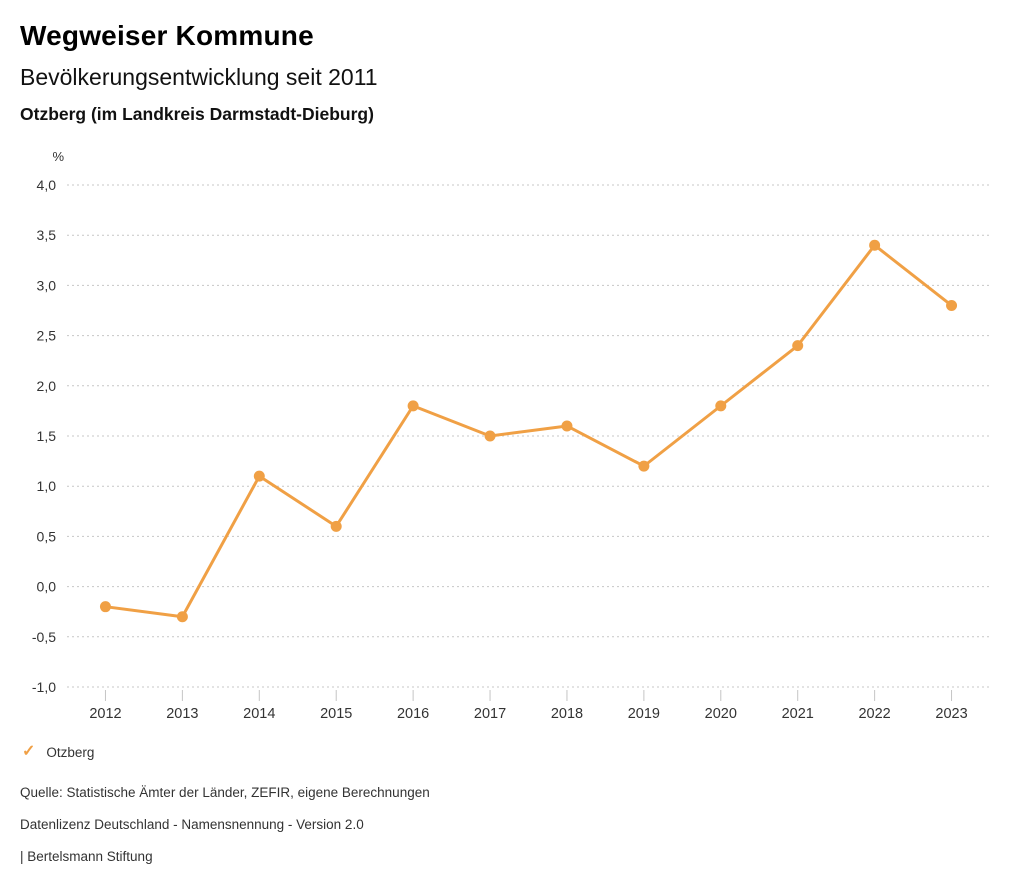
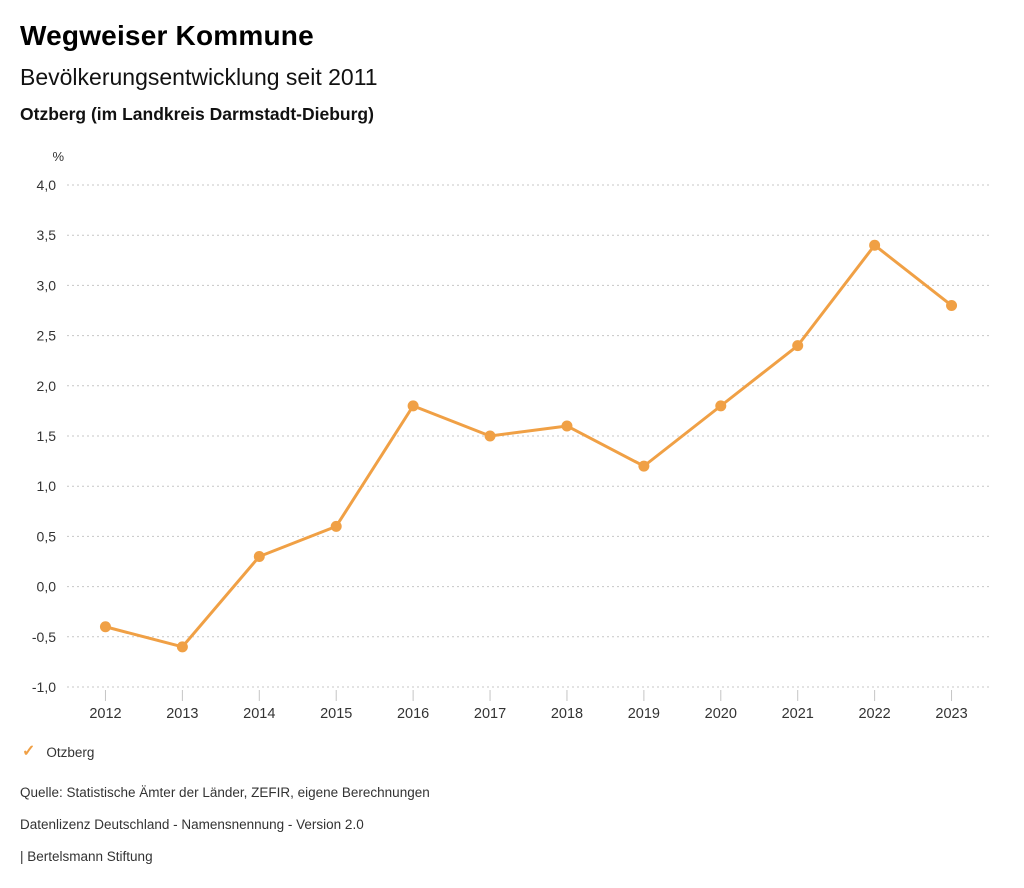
2012: -0,2 -> -0,4
2013: -0,3 -> -0,6
2014: 1,1 -> 0,3
